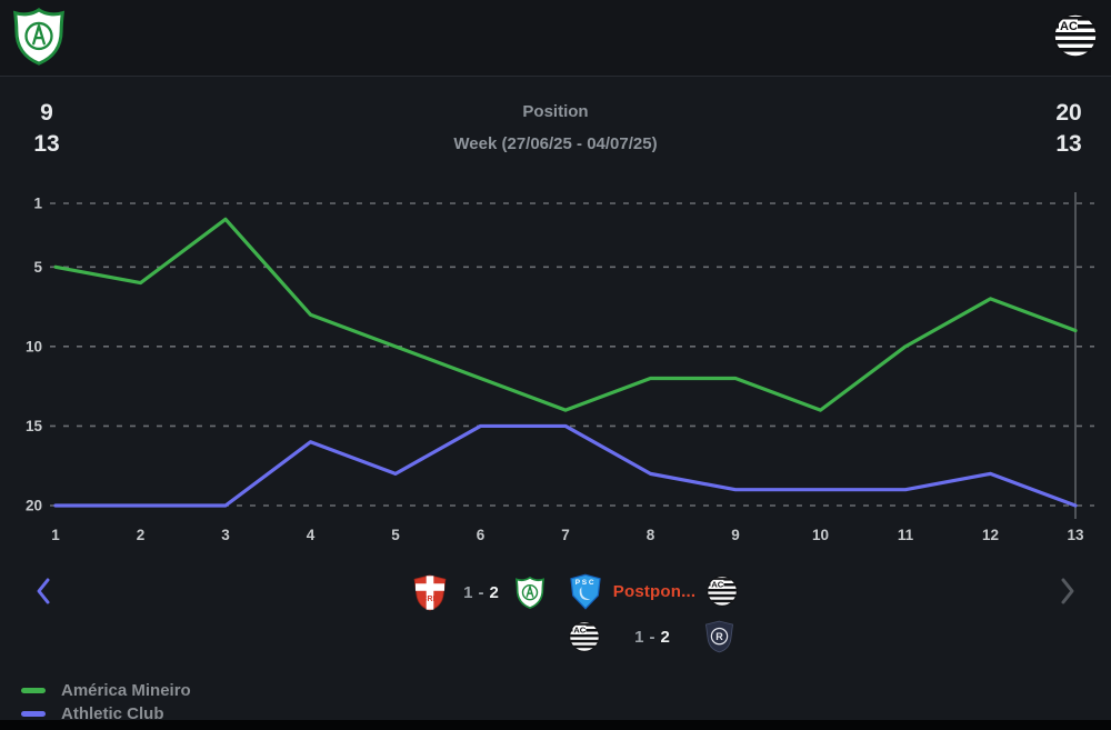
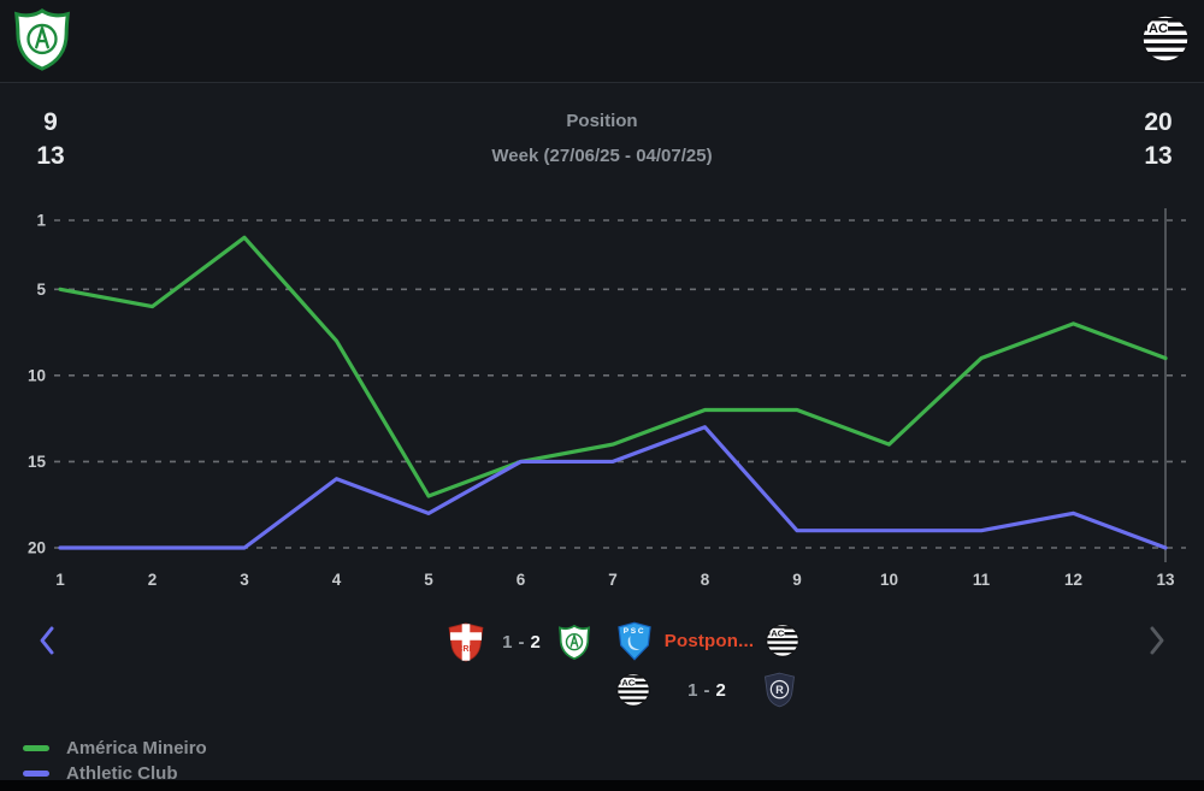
América Mineiro/5: 10 -> 17
América Mineiro/6: 12 -> 15
Athletic Club/8: 18 -> 13
América Mineiro/11: 10 -> 9
